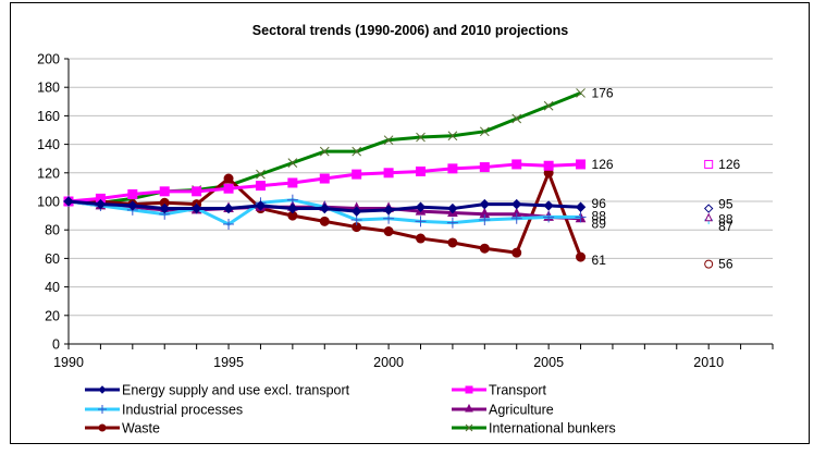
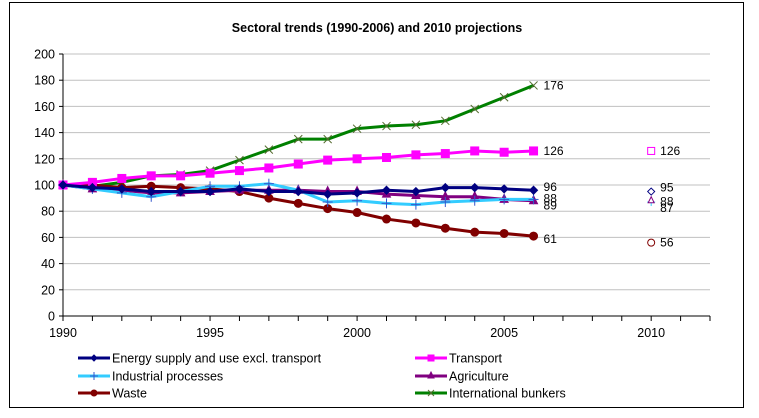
Industrial processes/1995: 84 -> 99
Waste/1995: 116 -> 97
Waste/2005: 120 -> 63
